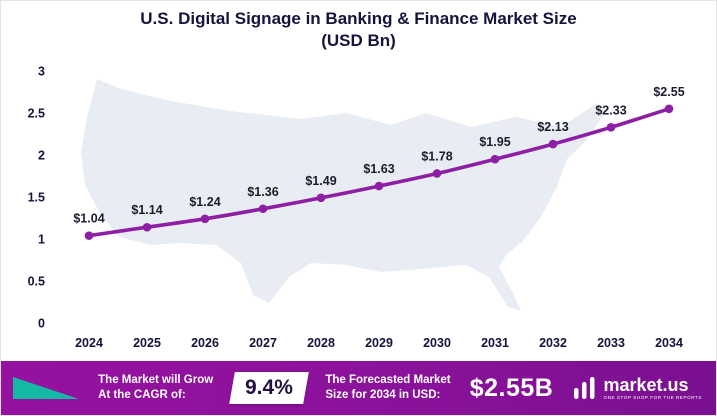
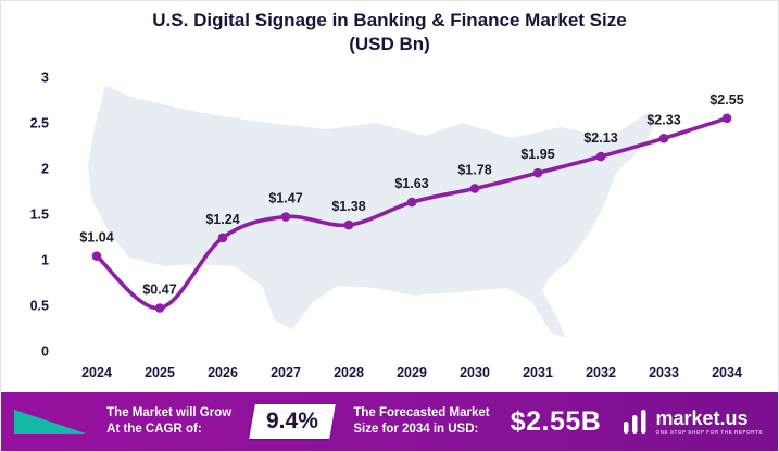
2025: $1.14 -> $0.47
2027: $1.36 -> $1.47
2028: $1.49 -> $1.38
